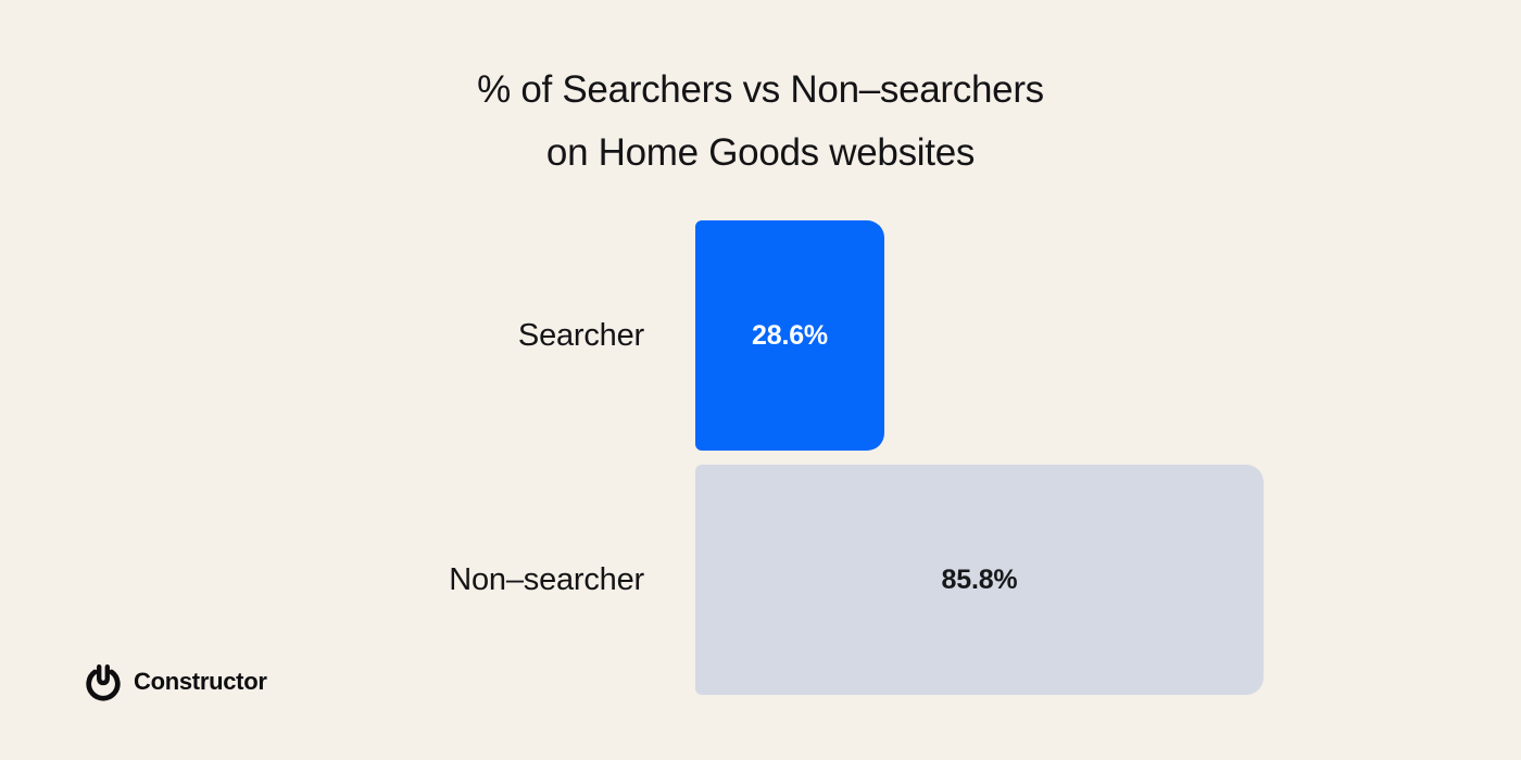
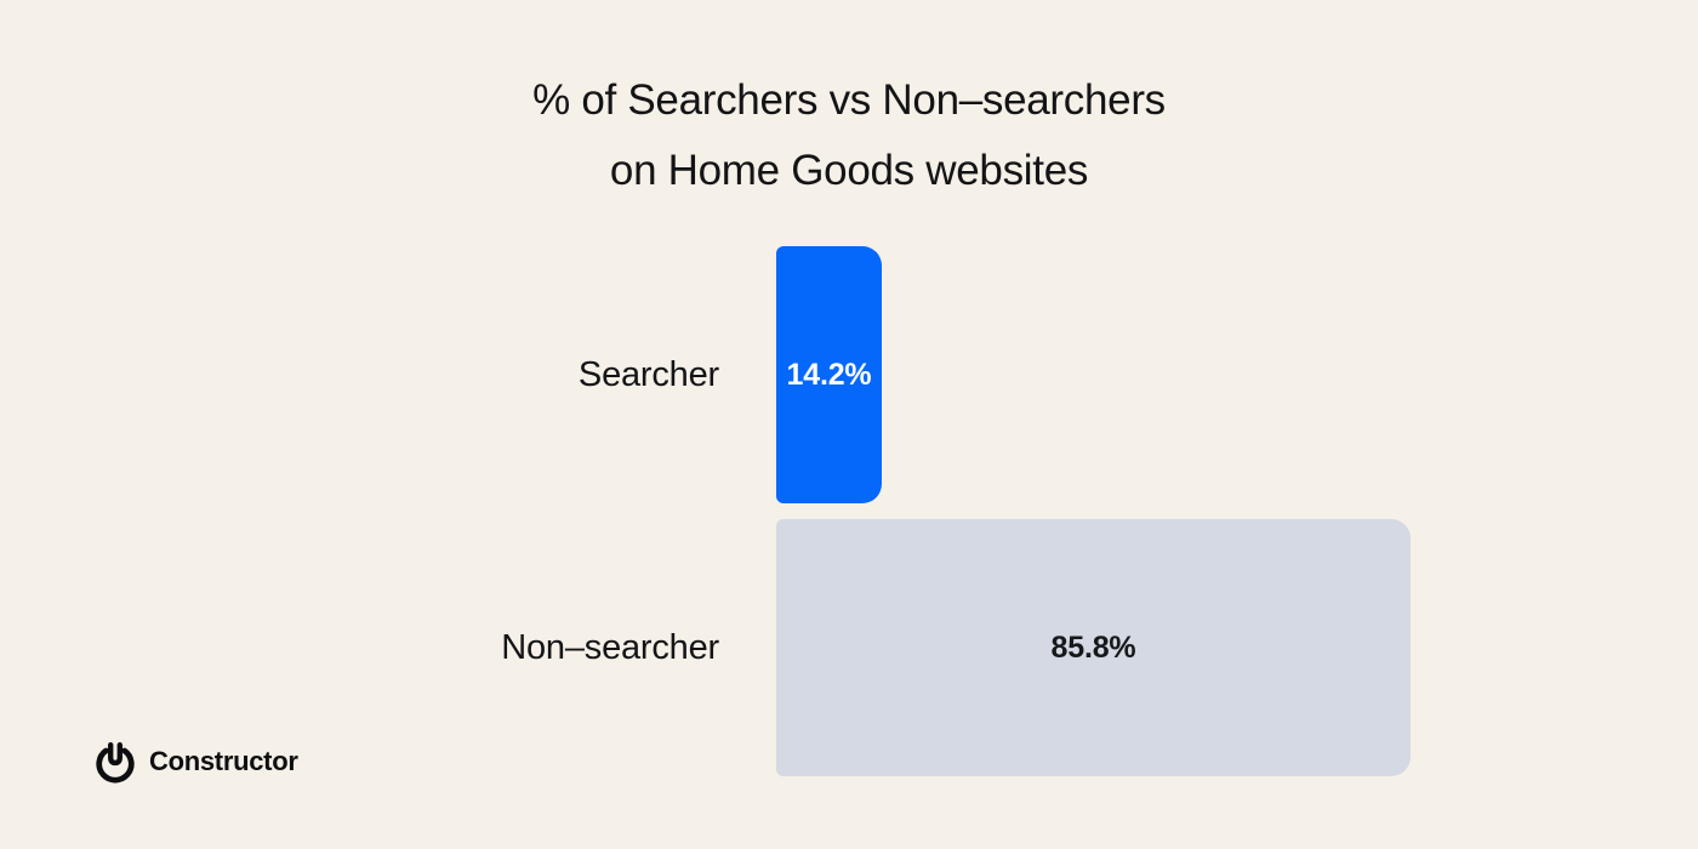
Searcher: 28.6% -> 14.2%
